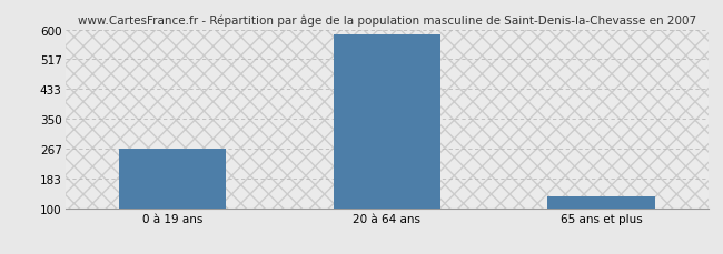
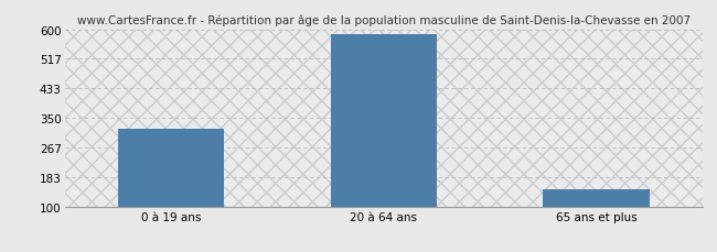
0 à 19 ans: 267 -> 320
65 ans et plus: 133 -> 150
